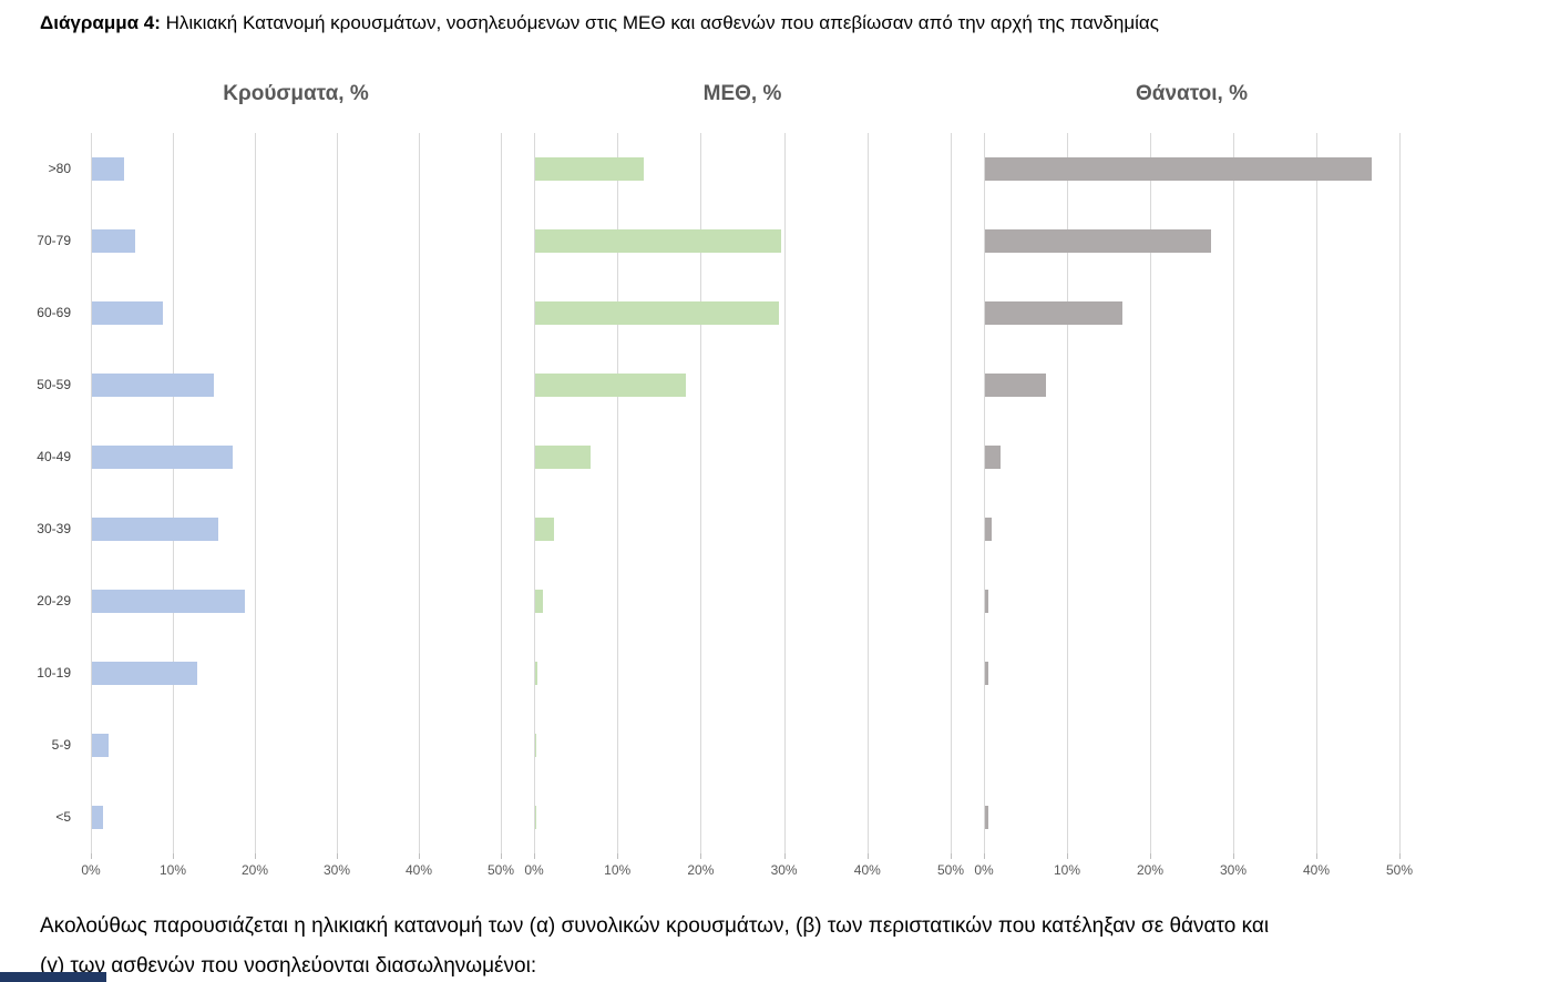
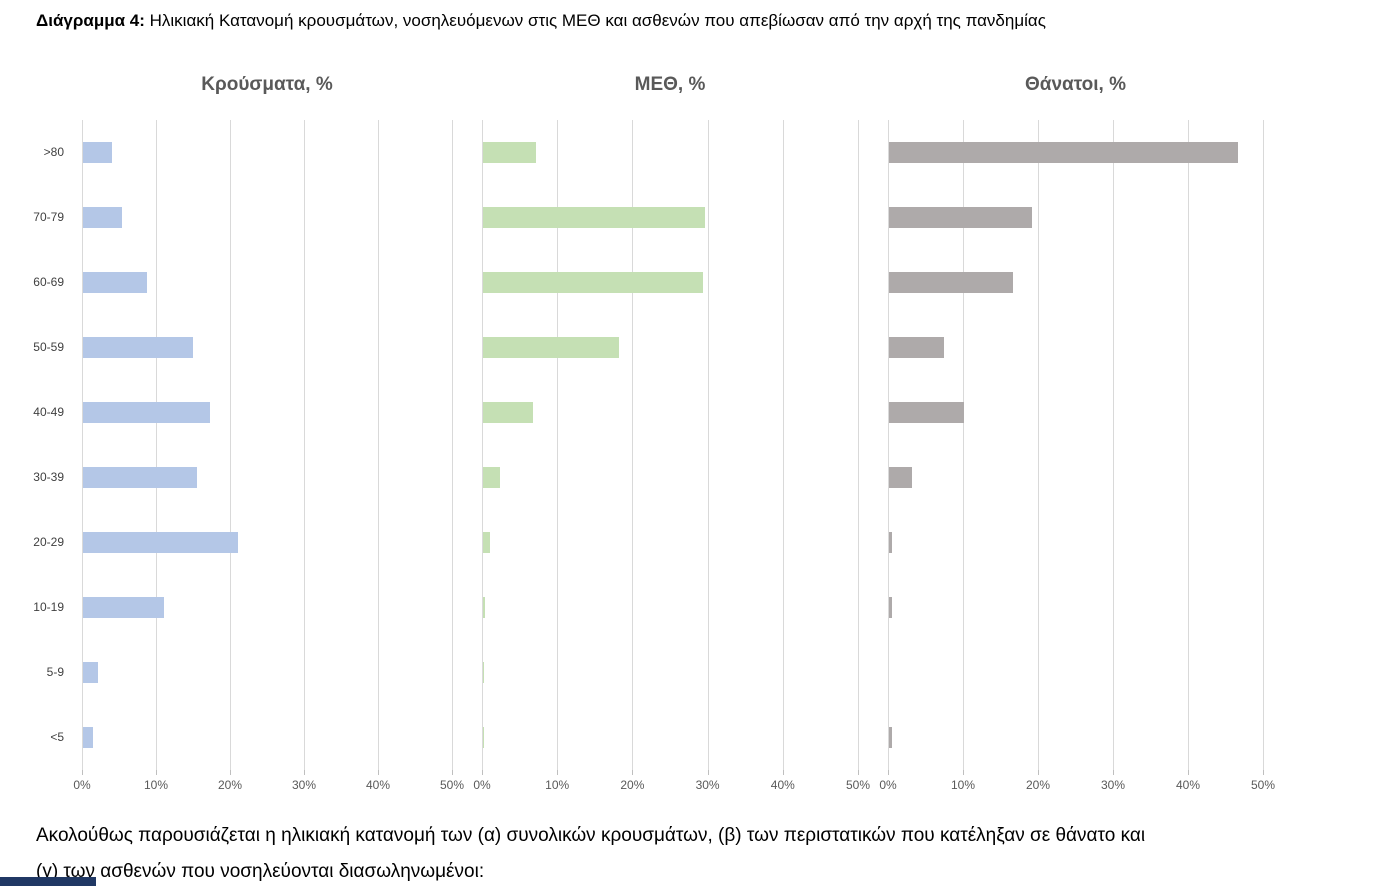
ΜΕΘ, %/>80: 13% -> 7%
Θάνατοι, %/70-79: 27% -> 19%
Θάνατοι, %/40-49: 2% -> 10%
Θάνατοι, %/30-39: 1% -> 3%
Κρούσματα, %/20-29: 19% -> 21%
Κρούσματα, %/10-19: 13% -> 11%
